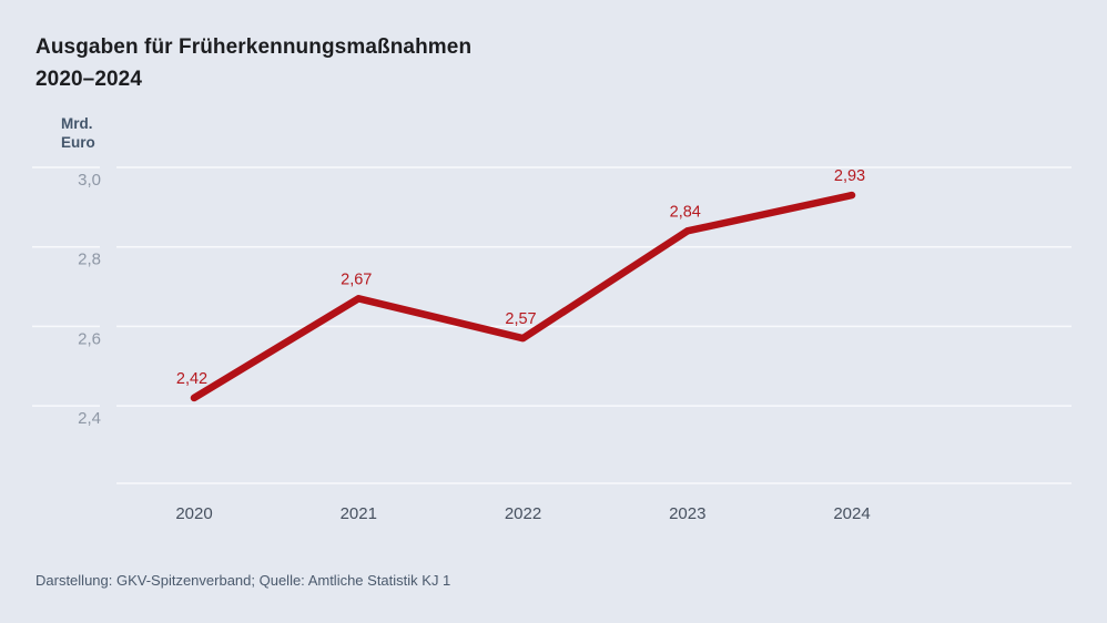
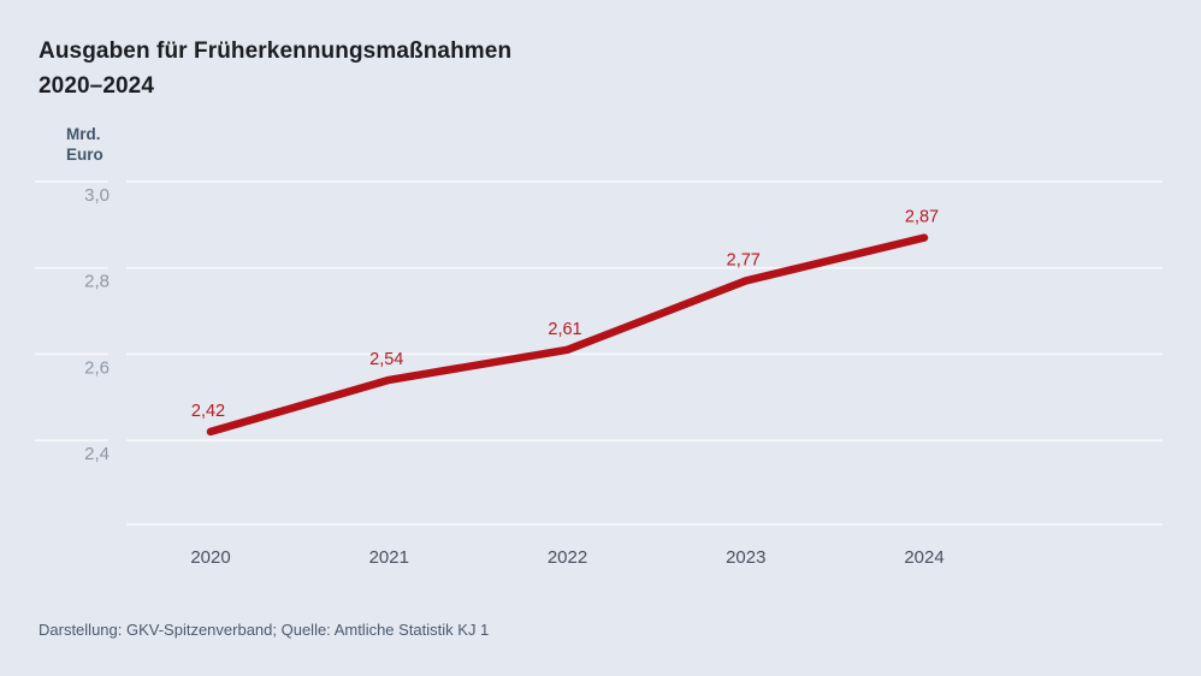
2021: 2,67 -> 2,54
2022: 2,57 -> 2,61
2023: 2,84 -> 2,77
2024: 2,93 -> 2,87
